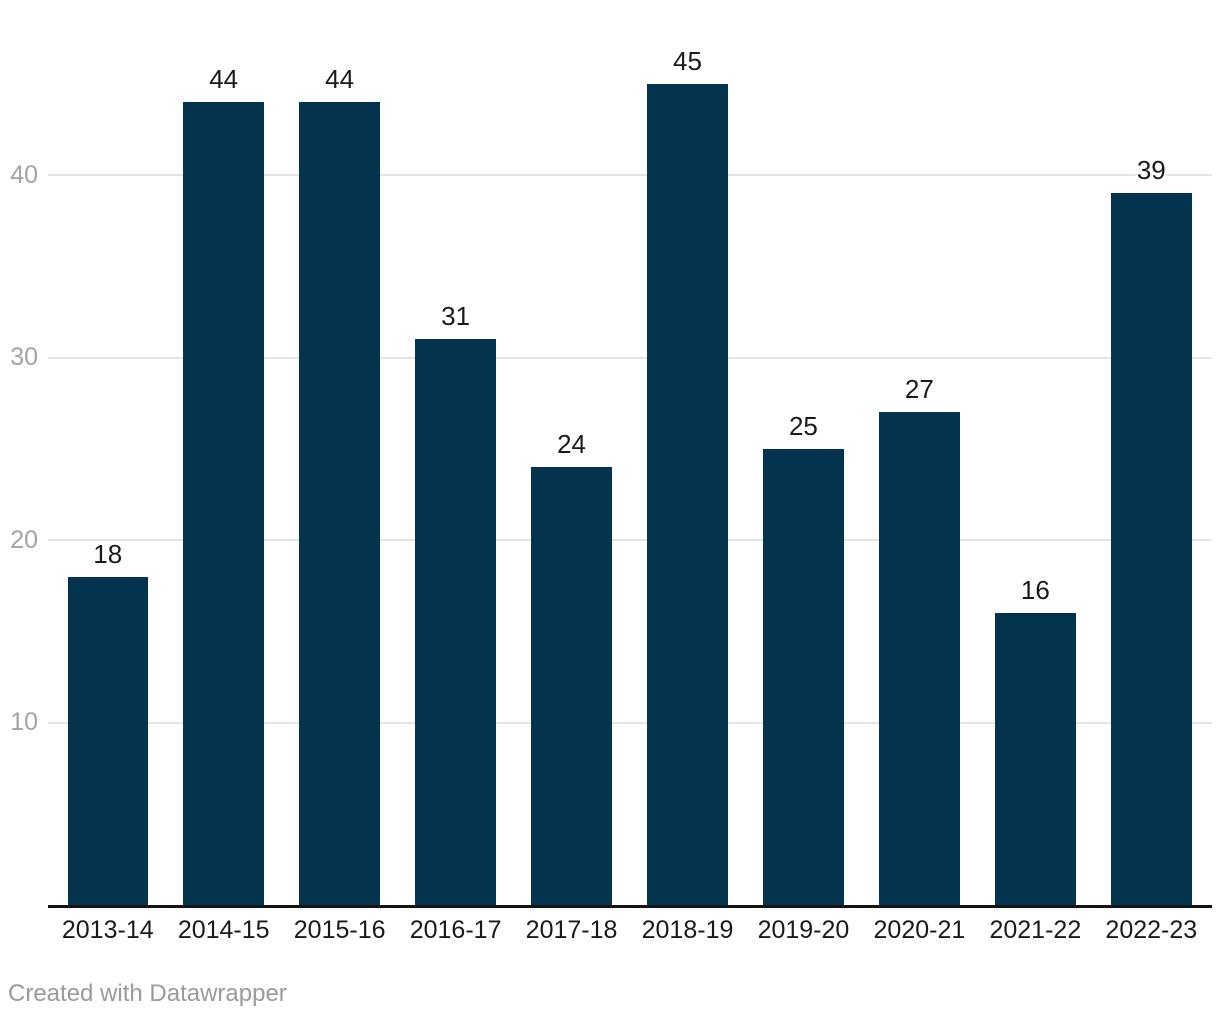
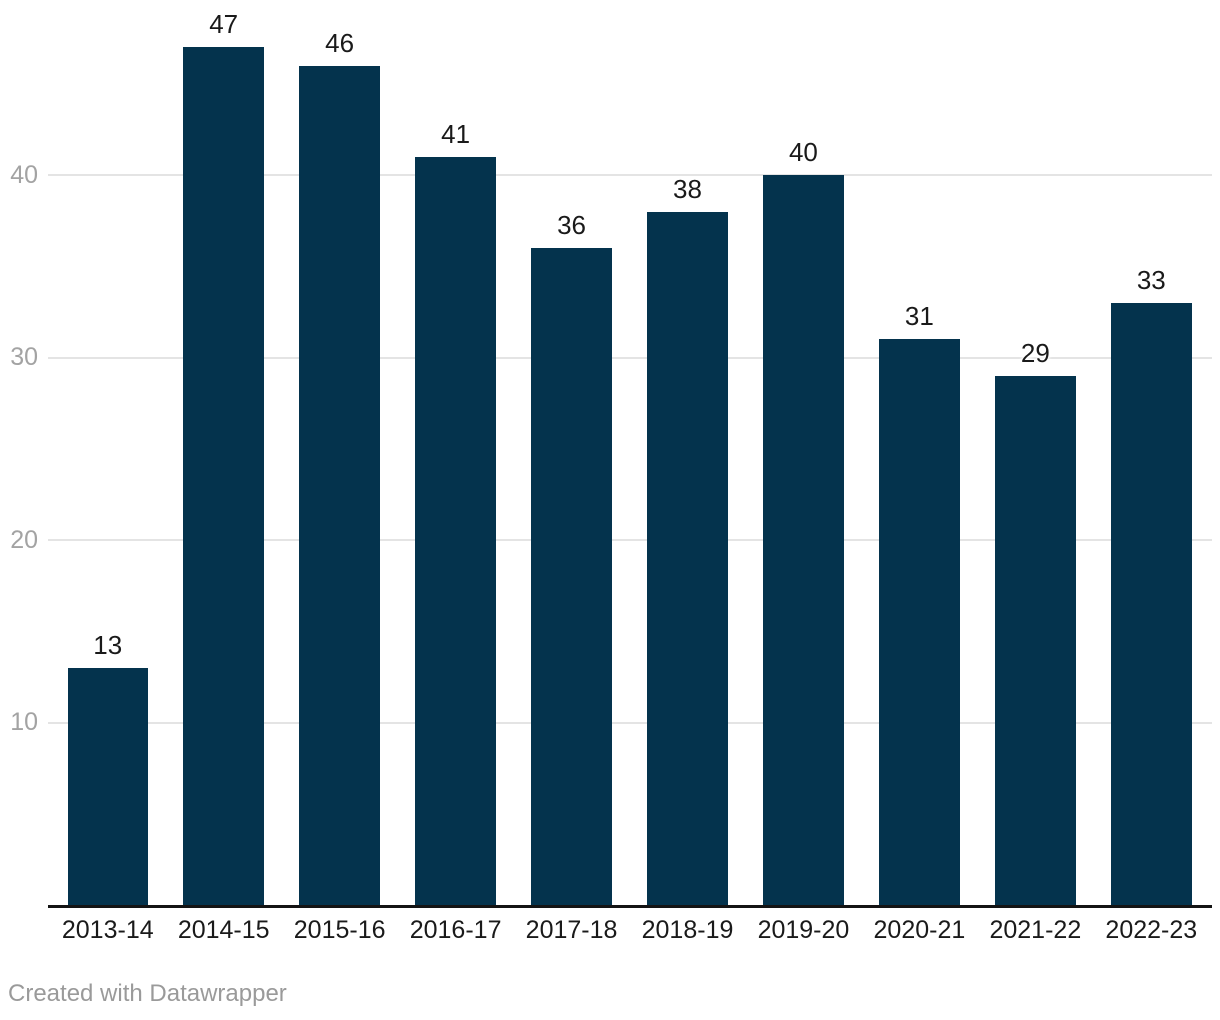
2013-14: 18 -> 13
2014-15: 44 -> 47
2015-16: 44 -> 46
2016-17: 31 -> 41
2017-18: 24 -> 36
2018-19: 45 -> 38
2019-20: 25 -> 40
2020-21: 27 -> 31
2021-22: 16 -> 29
2022-23: 39 -> 33
